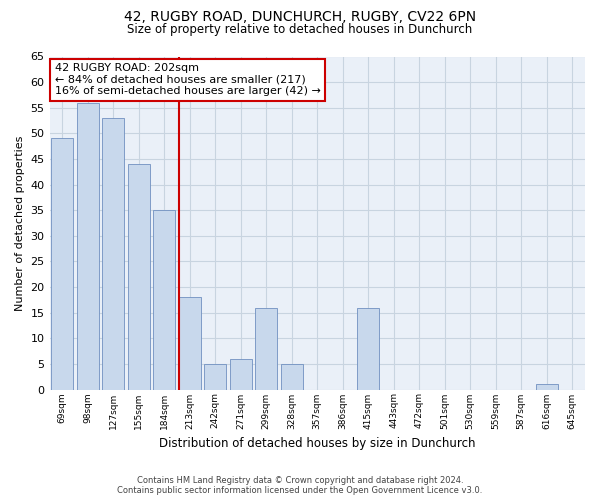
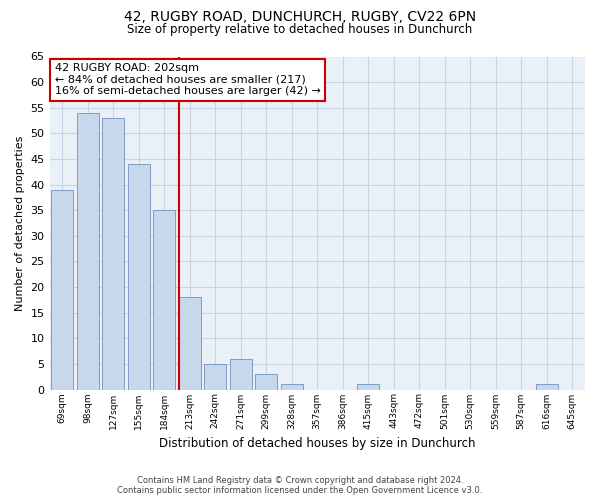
69sqm: 49 -> 39
98sqm: 56 -> 54
299sqm: 16 -> 3
328sqm: 5 -> 1
415sqm: 16 -> 1
